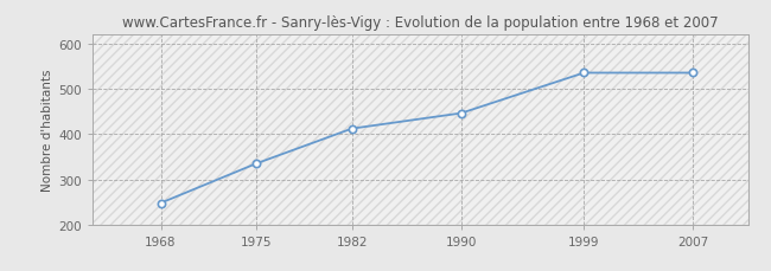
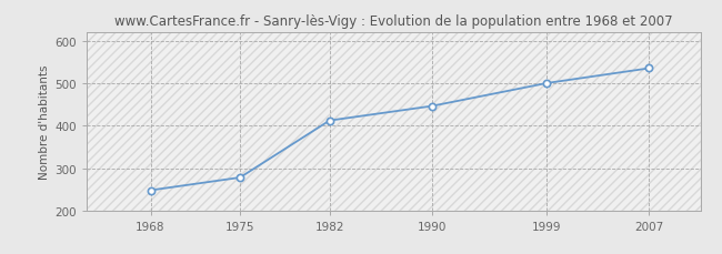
1975: 335 -> 278
1999: 535 -> 500
